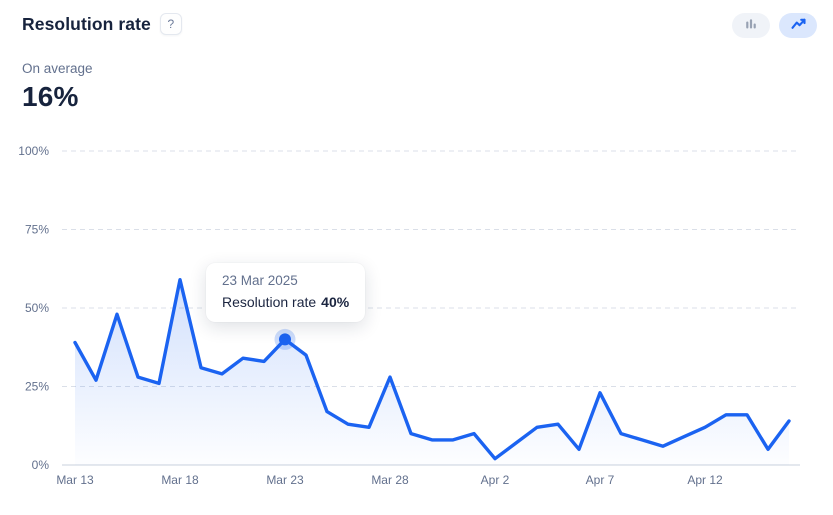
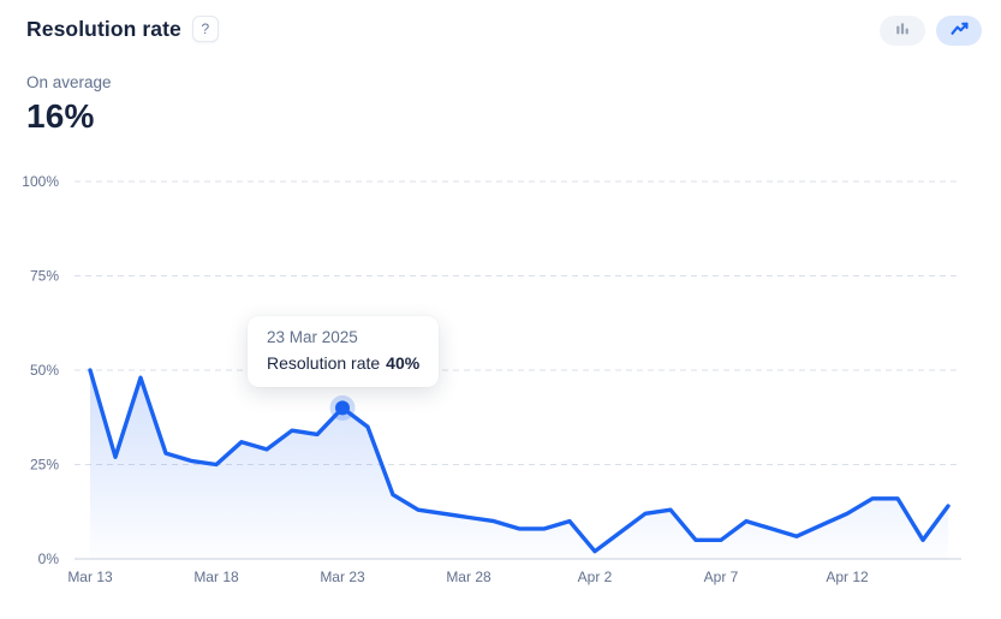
Mar 13: 39% -> 50%
Mar 18: 59% -> 25%
Mar 28: 28% -> 11%
Apr 7: 23% -> 5%
